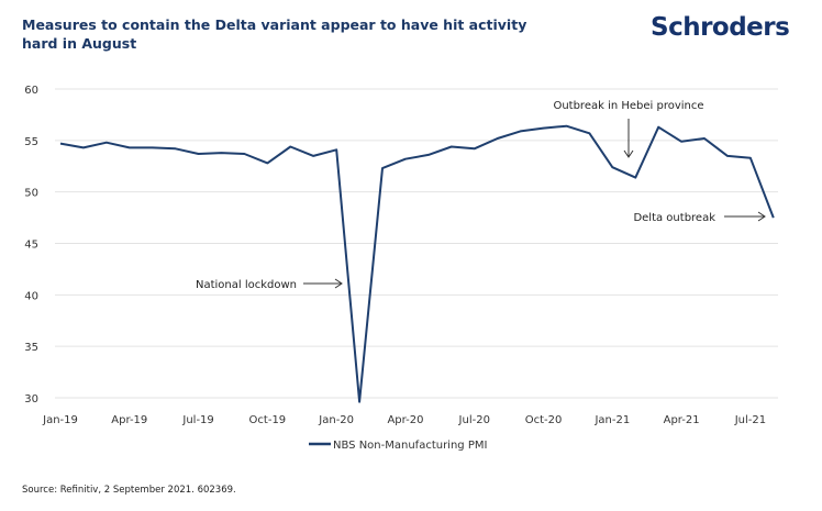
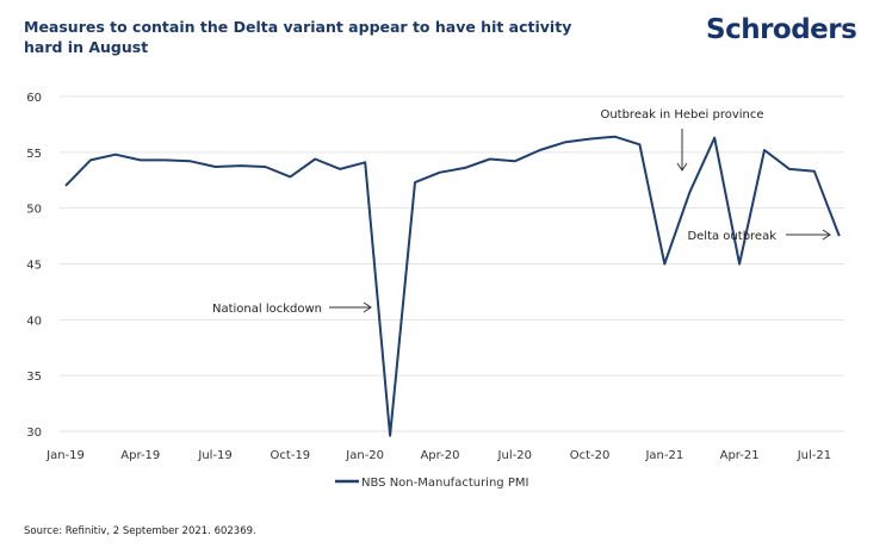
Jan-19: 55 -> 52
Jan-21: 52 -> 45
Apr-21: 55 -> 45
